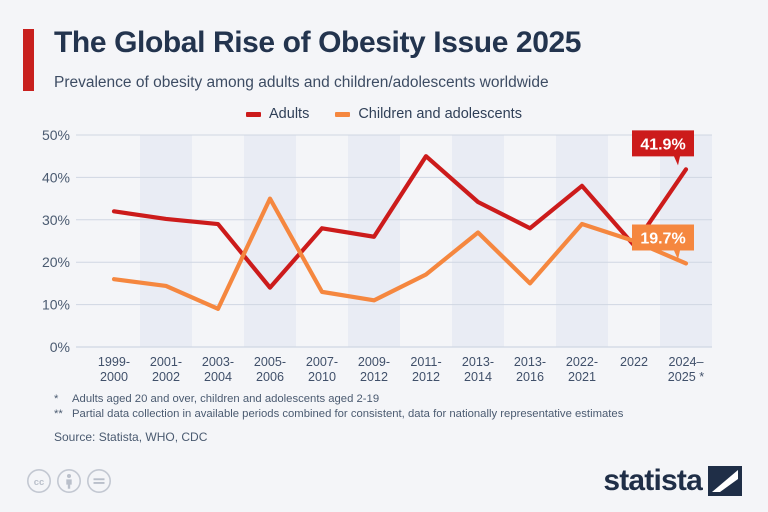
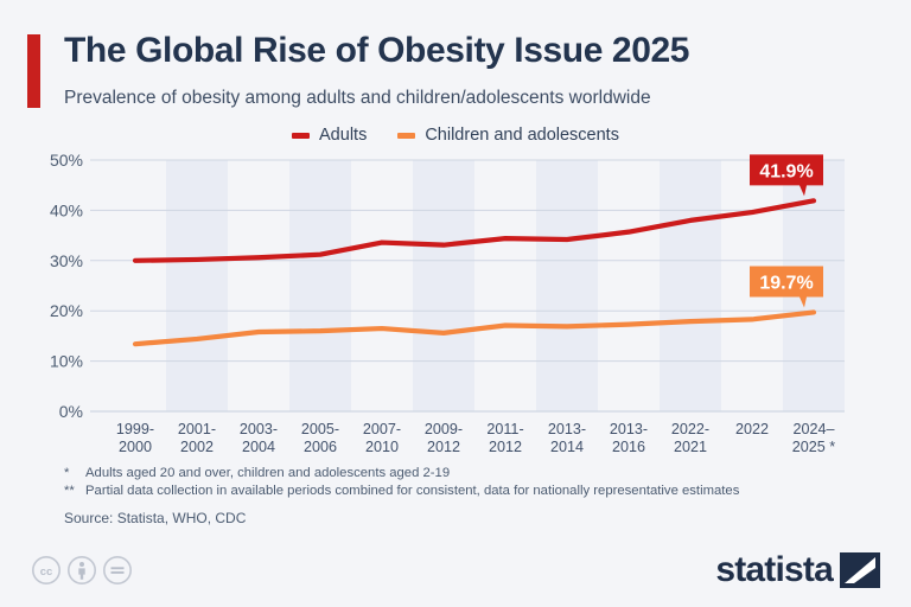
Adults/1999-2000: 32% -> 30%
Children and adolescents/1999-2000: 16% -> 13%
Adults/2003-2004: 29% -> 31%
Children and adolescents/2003-2004: 9% -> 16%
Adults/2005-2006: 14% -> 31%
Children and adolescents/2005-2006: 35% -> 16%
Adults/2007-2010: 28% -> 34%
Children and adolescents/2007-2010: 13% -> 16%
Adults/2009-2012: 26% -> 33%
Children and adolescents/2009-2012: 11% -> 16%
Adults/2011-2012: 45% -> 34%
Children and adolescents/2013-2014: 27% -> 17%
Adults/2013-2016: 28% -> 36%
Children and adolescents/2013-2016: 15% -> 17%
Children and adolescents/2022-2021: 29% -> 18%
Adults/2022: 24% -> 40%
Children and adolescents/2022: 25% -> 18%
